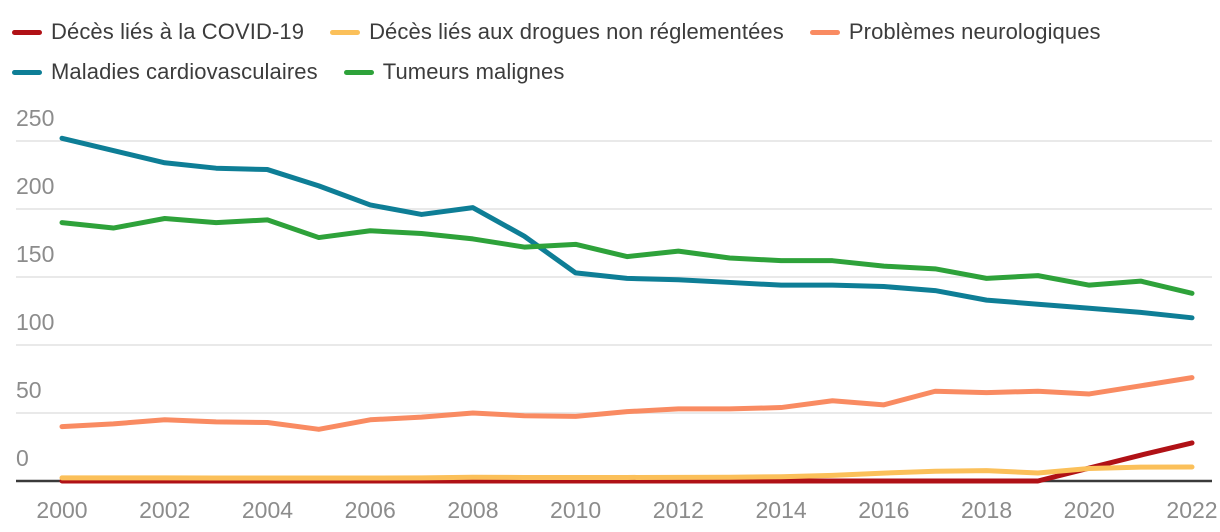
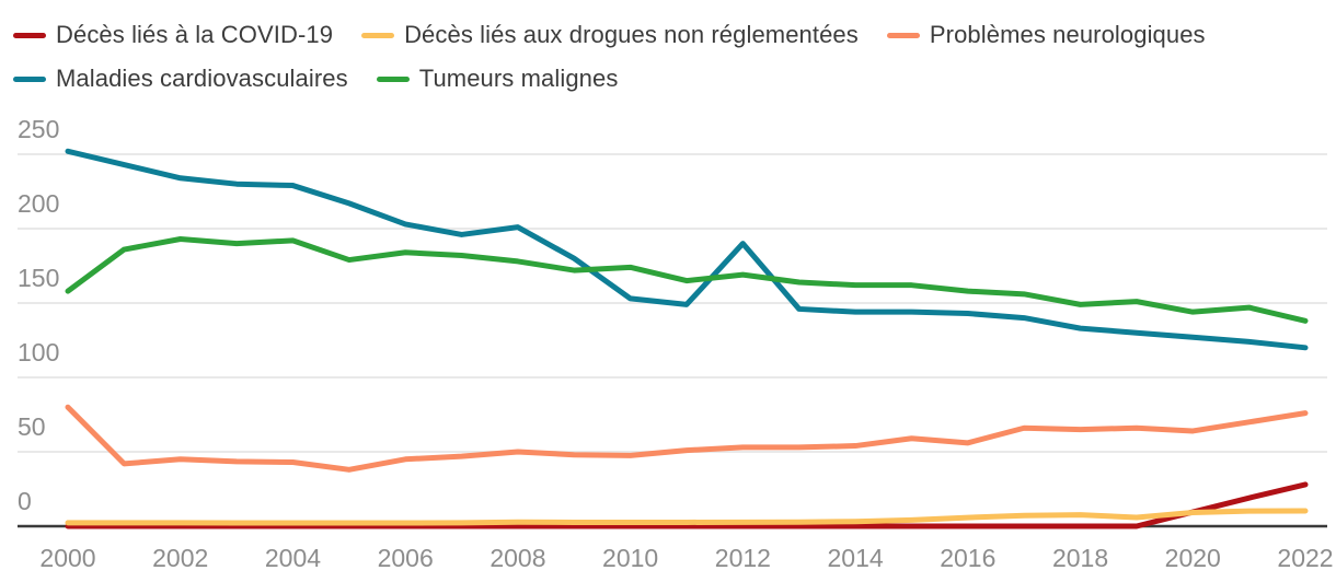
Problèmes neurologiques/2000: 40 -> 80
Tumeurs malignes/2000: 190 -> 158
Maladies cardiovasculaires/2012: 148 -> 190
